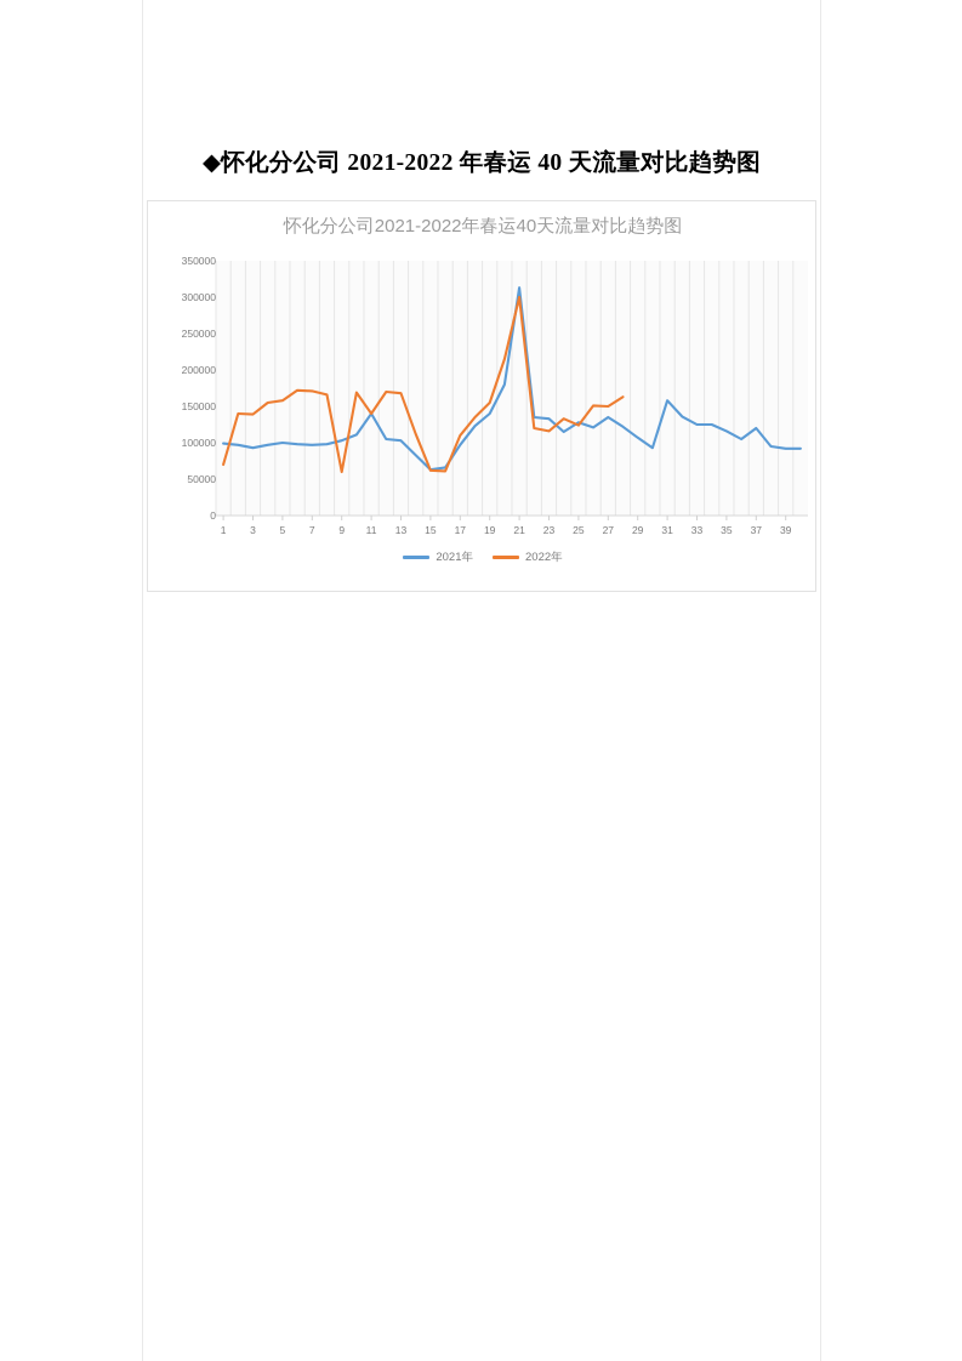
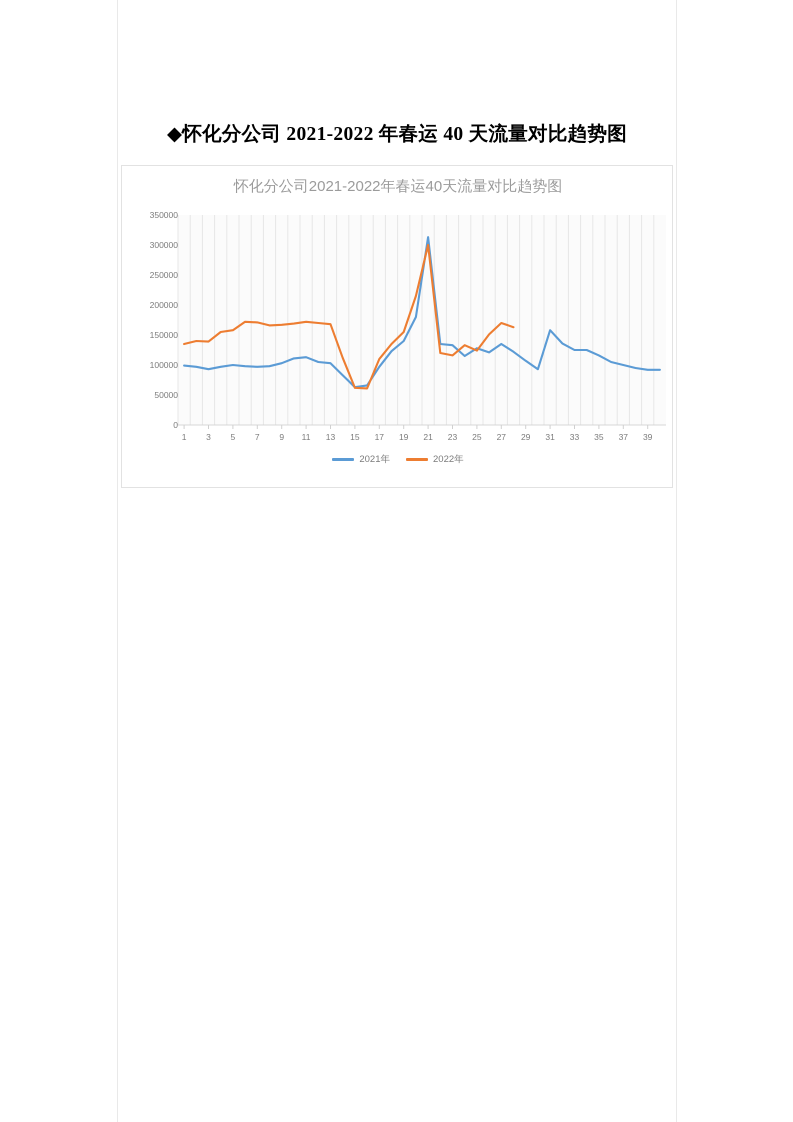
2022年/1: 70000 -> 140000
2022年/9: 60000 -> 170000
2021年/11: 140000 -> 110000
2022年/11: 140000 -> 170000
2022年/27: 150000 -> 170000
2021年/37: 120000 -> 100000
